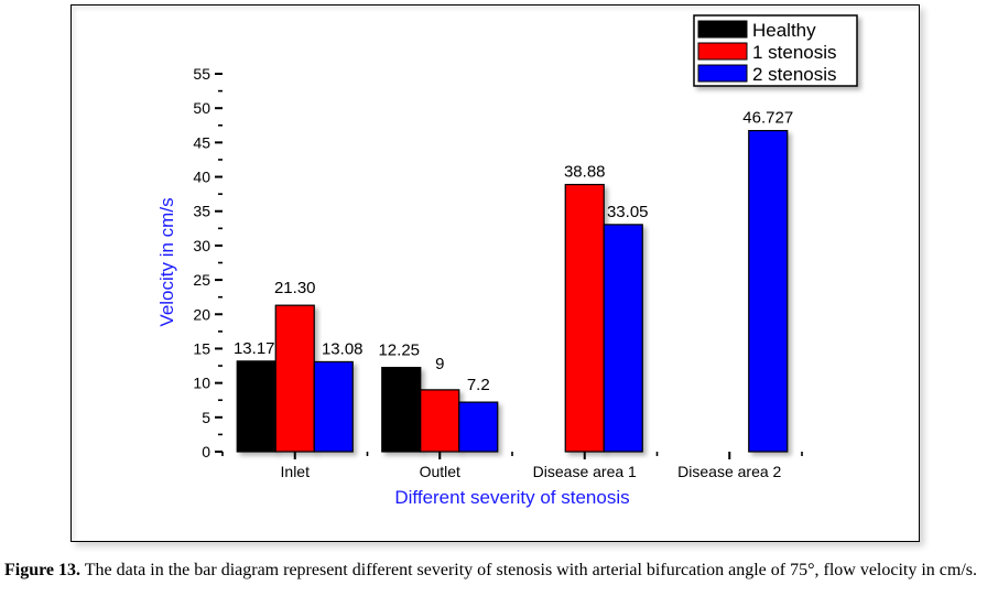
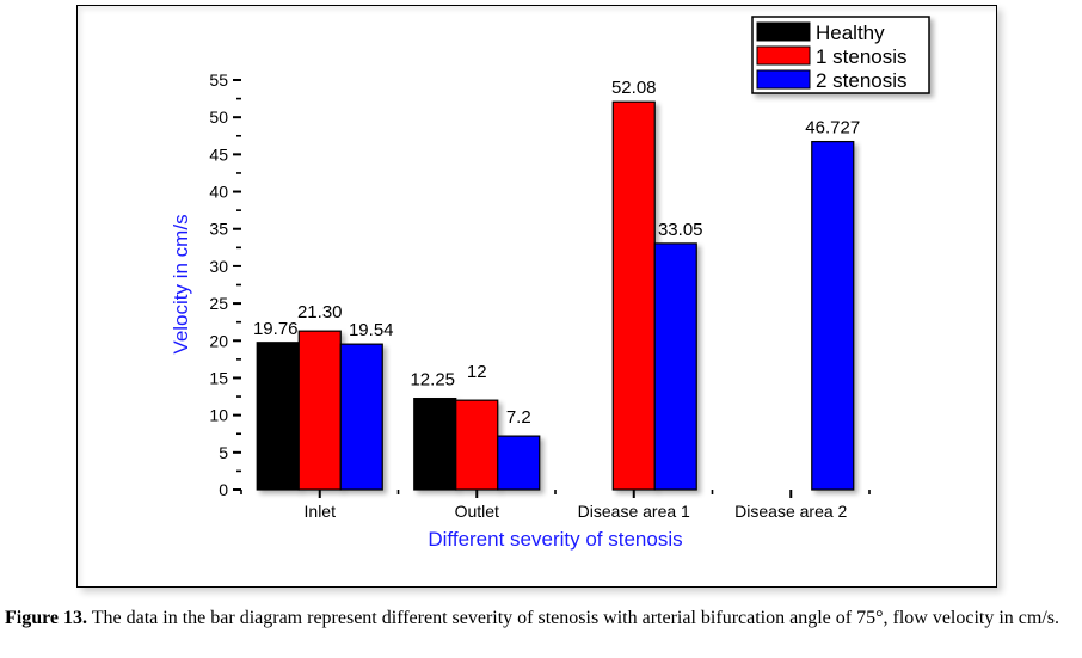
Healthy/Inlet: 13.17 -> 19.76
2 stenosis/Inlet: 13.08 -> 19.54
1 stenosis/Outlet: 9 -> 12
1 stenosis/Disease area 1: 38.88 -> 52.08
